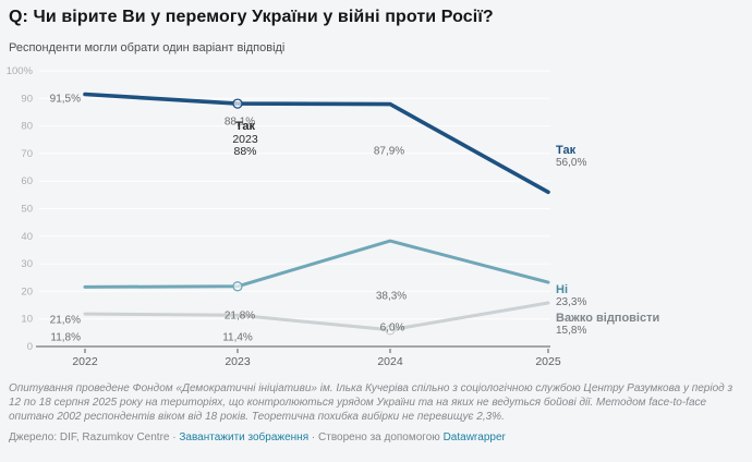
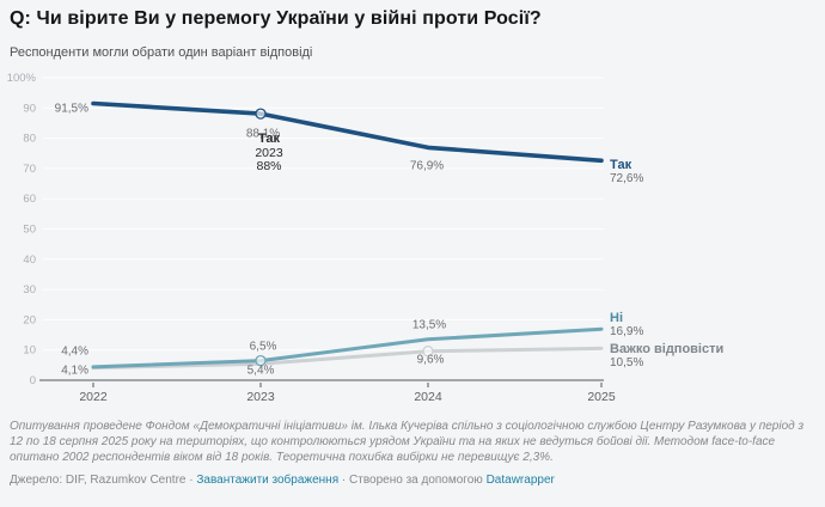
Ні/2022: 21,6% -> 4,4%
Важко відповісти/2022: 11,8% -> 4,1%
Ні/2023: 21,8% -> 6,5%
Важко відповісти/2023: 11,4% -> 5,4%
Так/2024: 87,9% -> 76,9%
Ні/2024: 38,3% -> 13,5%
Важко відповісти/2024: 6,0% -> 9,6%
Так/2025: 56,0% -> 72,6%
Ні/2025: 23,3% -> 16,9%
Важко відповісти/2025: 15,8% -> 10,5%
